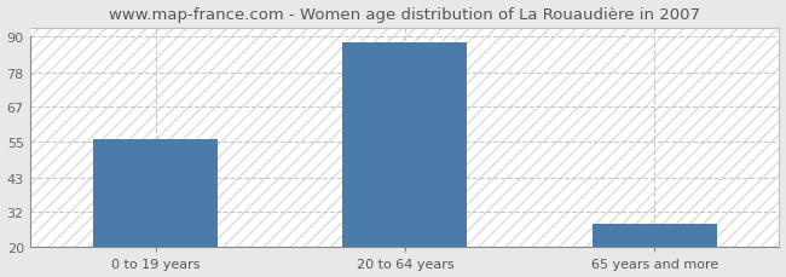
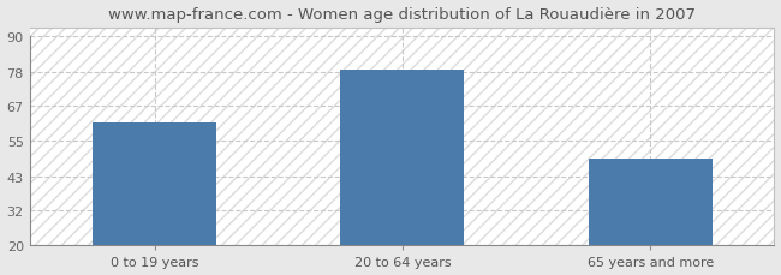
0 to 19 years: 56 -> 61
20 to 64 years: 88 -> 79
65 years and more: 28 -> 49
